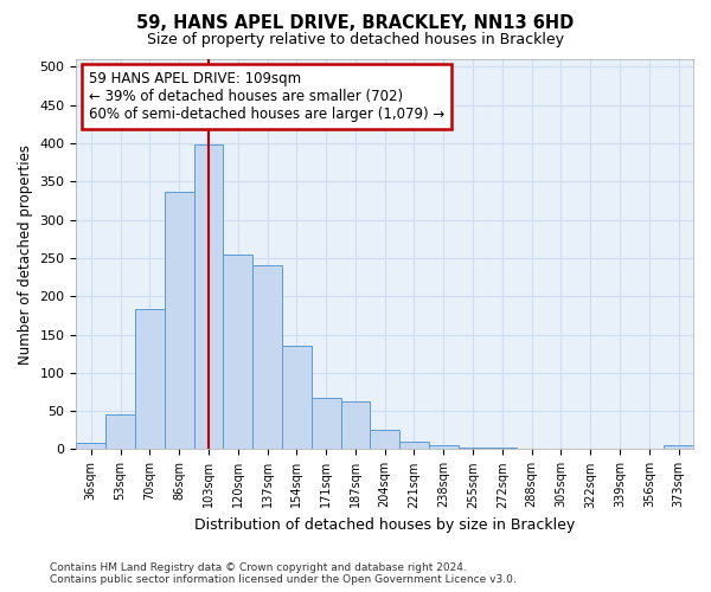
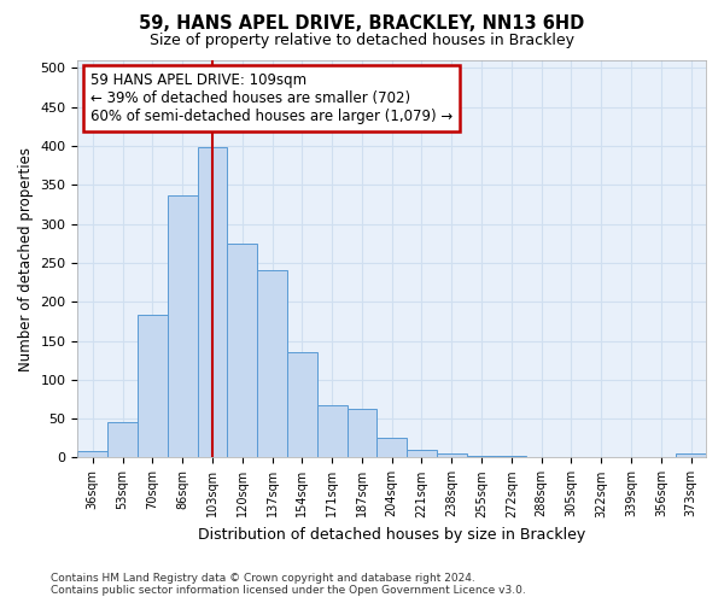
120sqm: 254 -> 275
